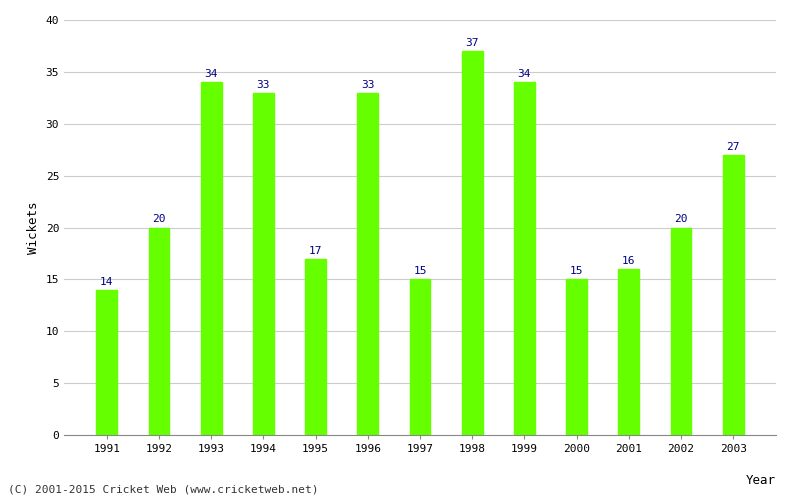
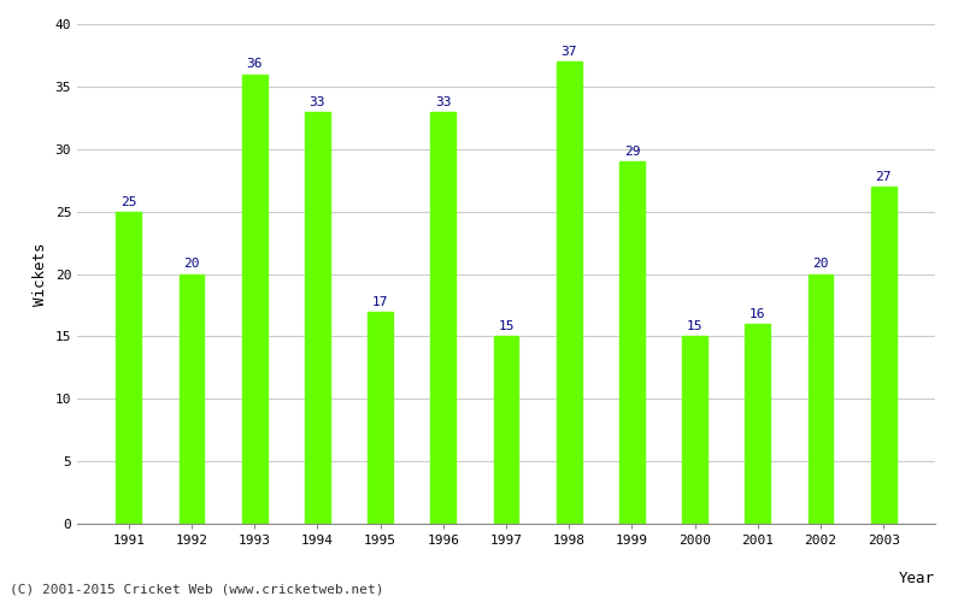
1991: 14 -> 25
1993: 34 -> 36
1999: 34 -> 29
